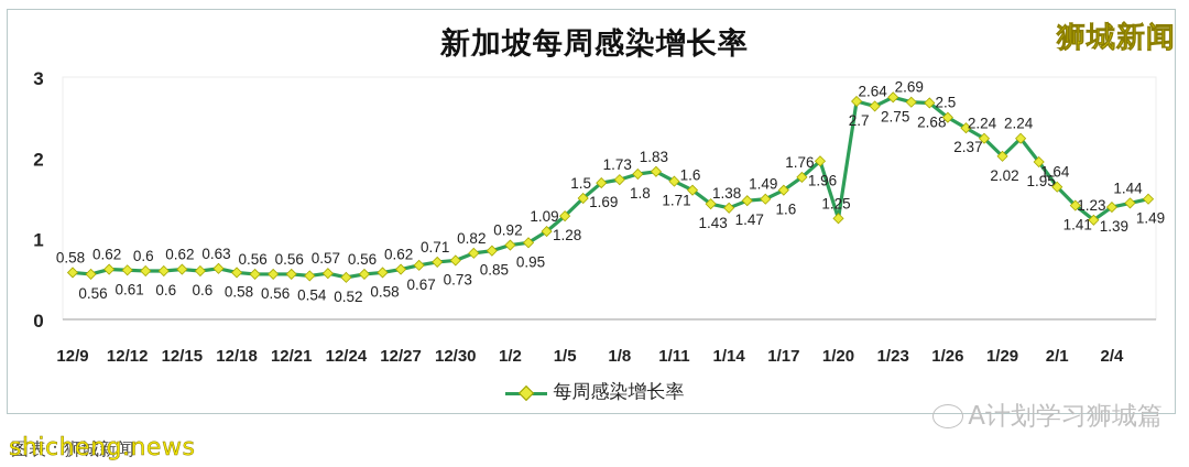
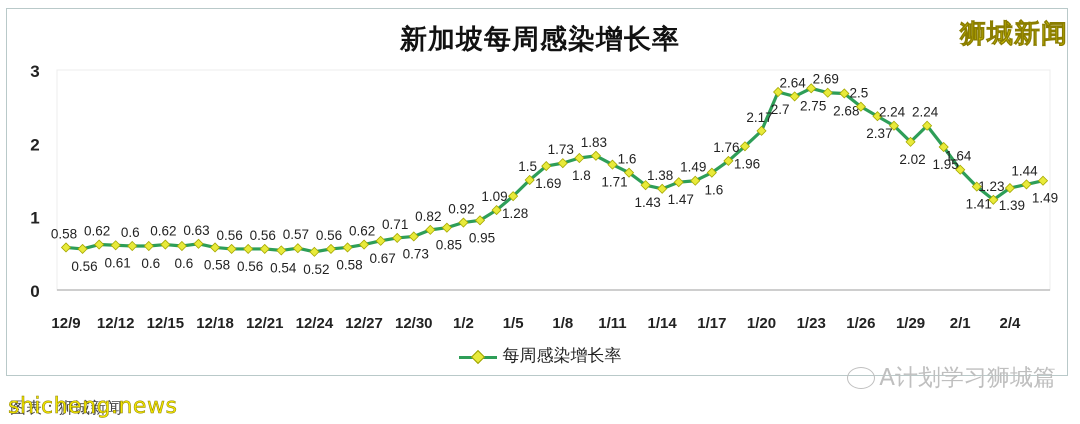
1/20: 1.25 -> 2.17
